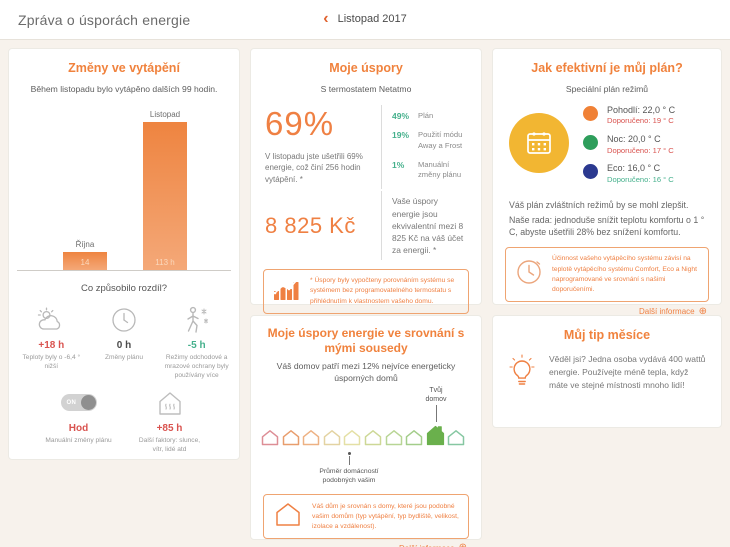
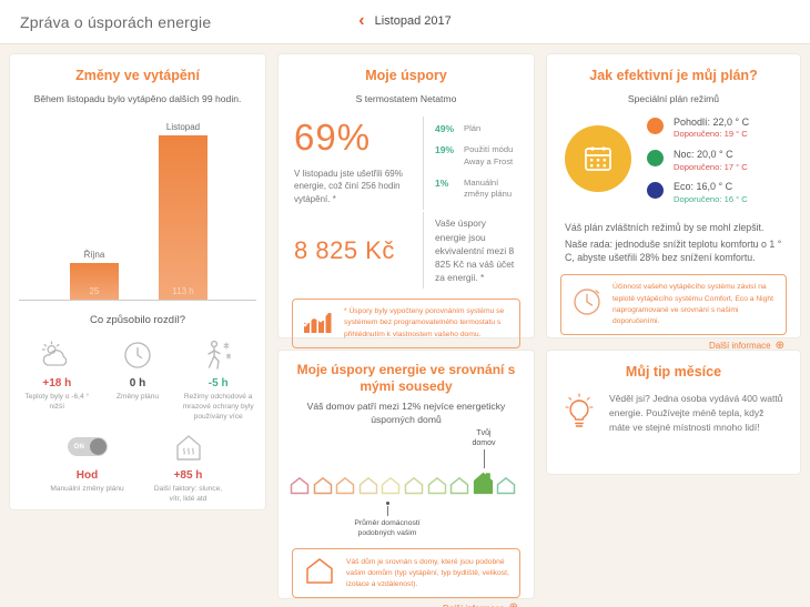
Října: 14 -> 25
